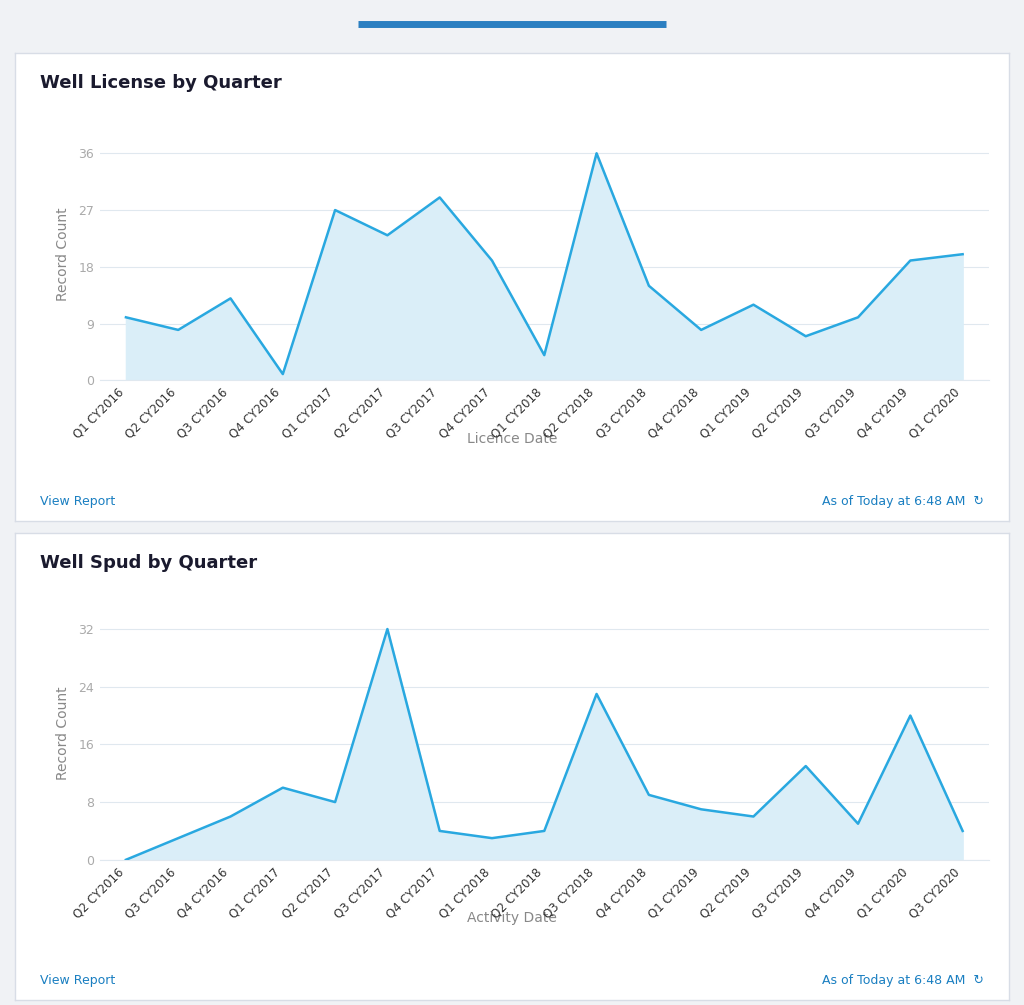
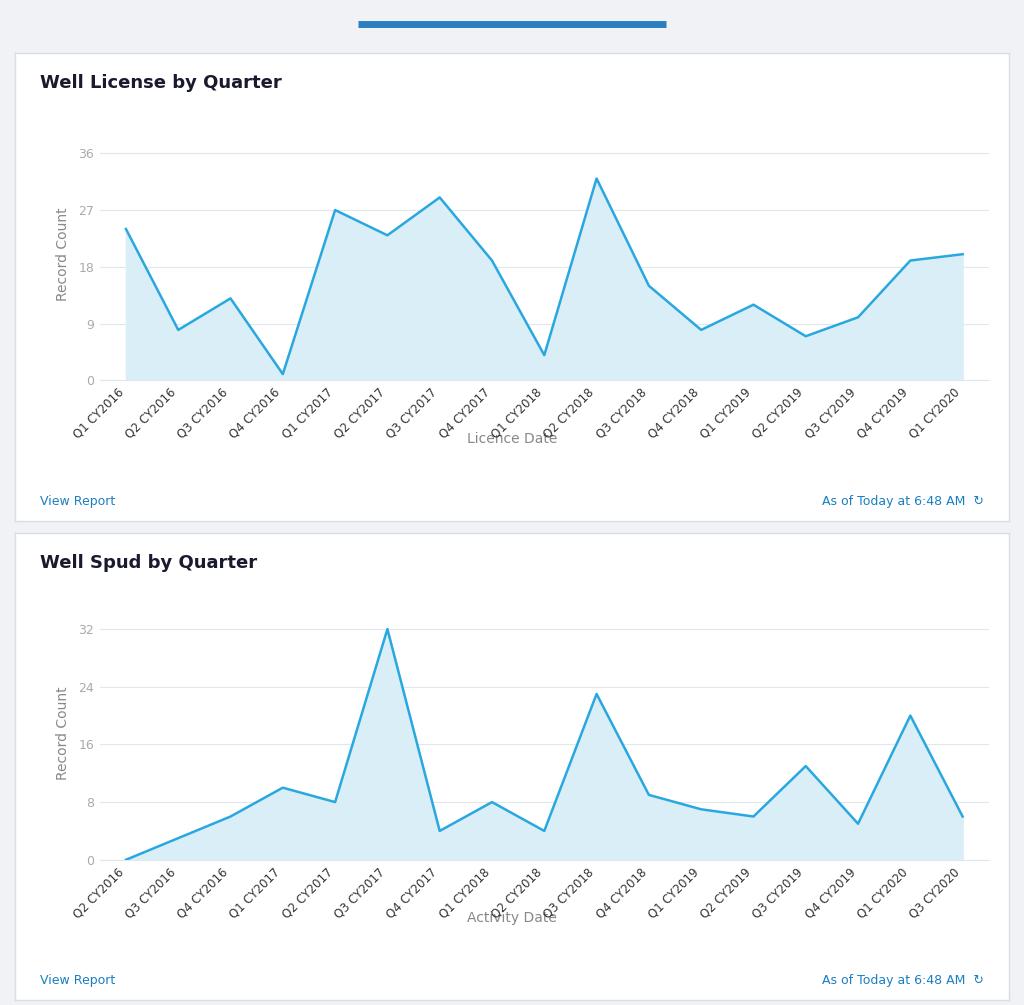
Q1 CY2016: 10 -> 24
Q2 CY2018: 36 -> 32
Q1 CY2018: 3 -> 8
Q3 CY2020: 4 -> 6
